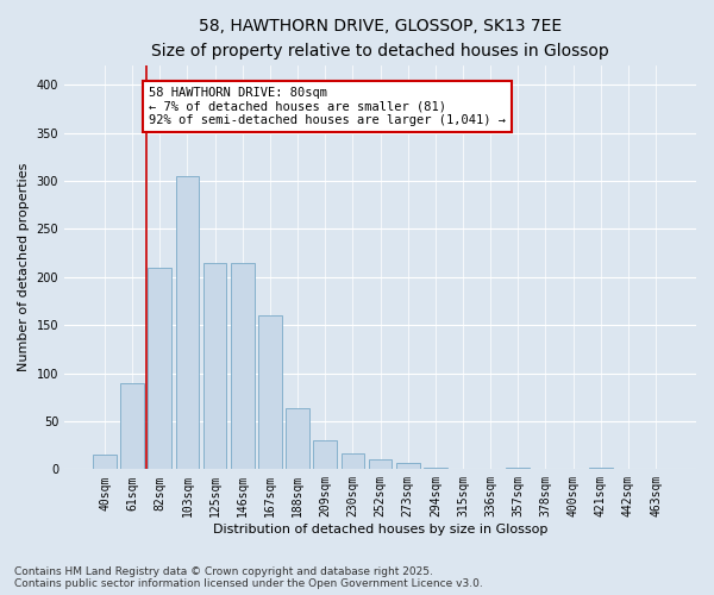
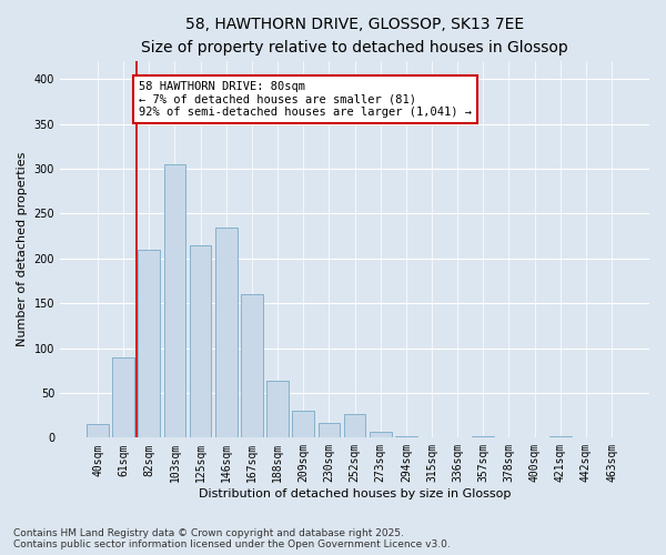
146sqm: 215 -> 234
252sqm: 10 -> 26
